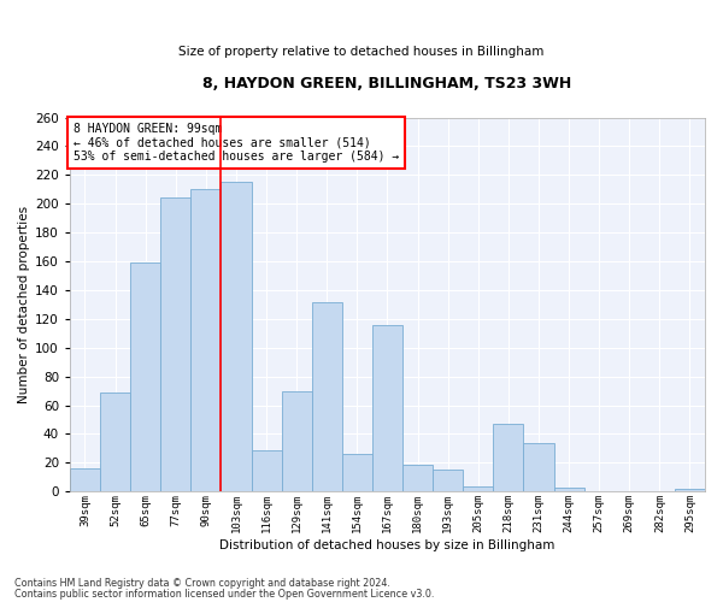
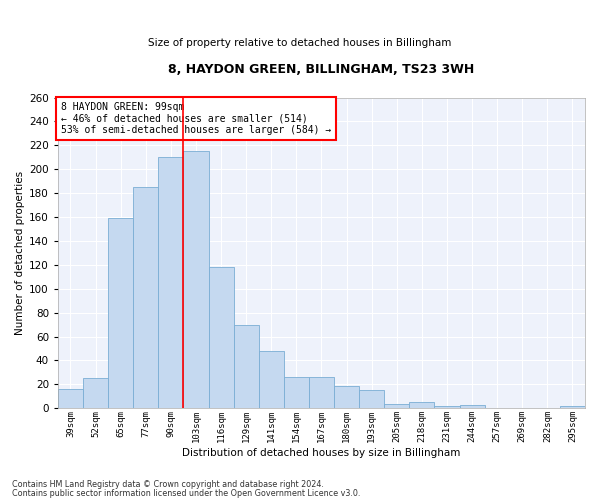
52sqm: 69 -> 25
77sqm: 204 -> 185
116sqm: 29 -> 118
141sqm: 132 -> 48
167sqm: 116 -> 26
218sqm: 47 -> 5
231sqm: 34 -> 2
